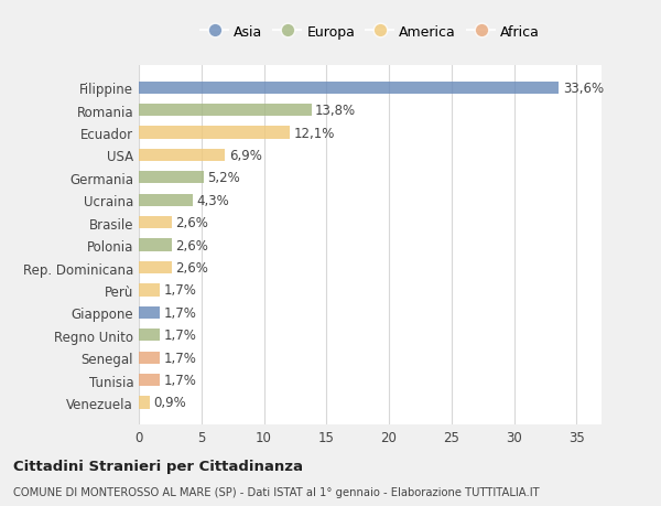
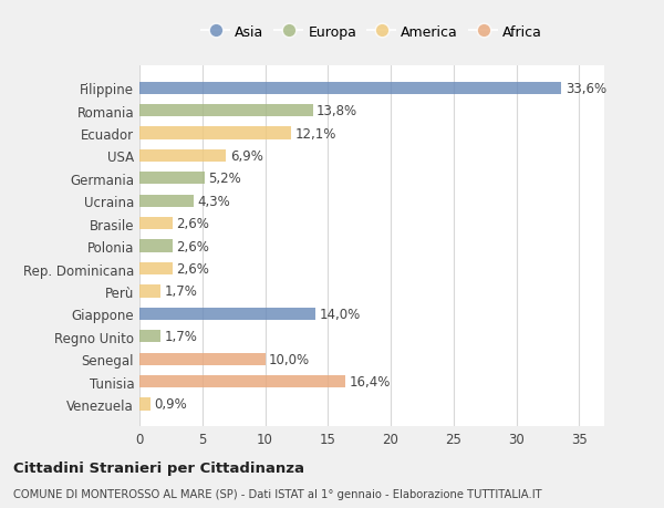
Giappone: 1,7% -> 14,0%
Senegal: 1,7% -> 10,0%
Tunisia: 1,7% -> 16,4%
